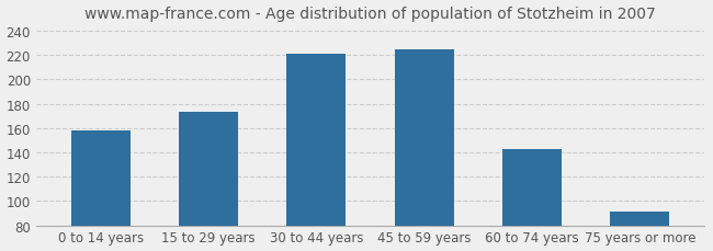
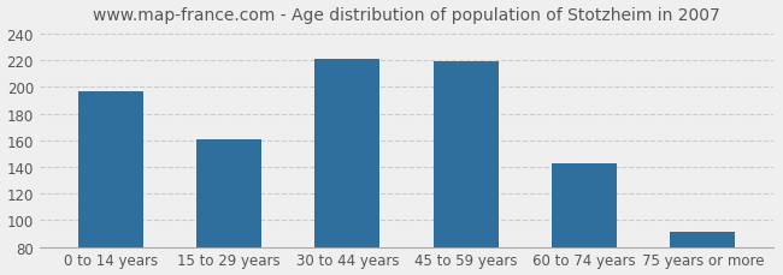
0 to 14 years: 158 -> 197
15 to 29 years: 173 -> 161
45 to 59 years: 225 -> 219
